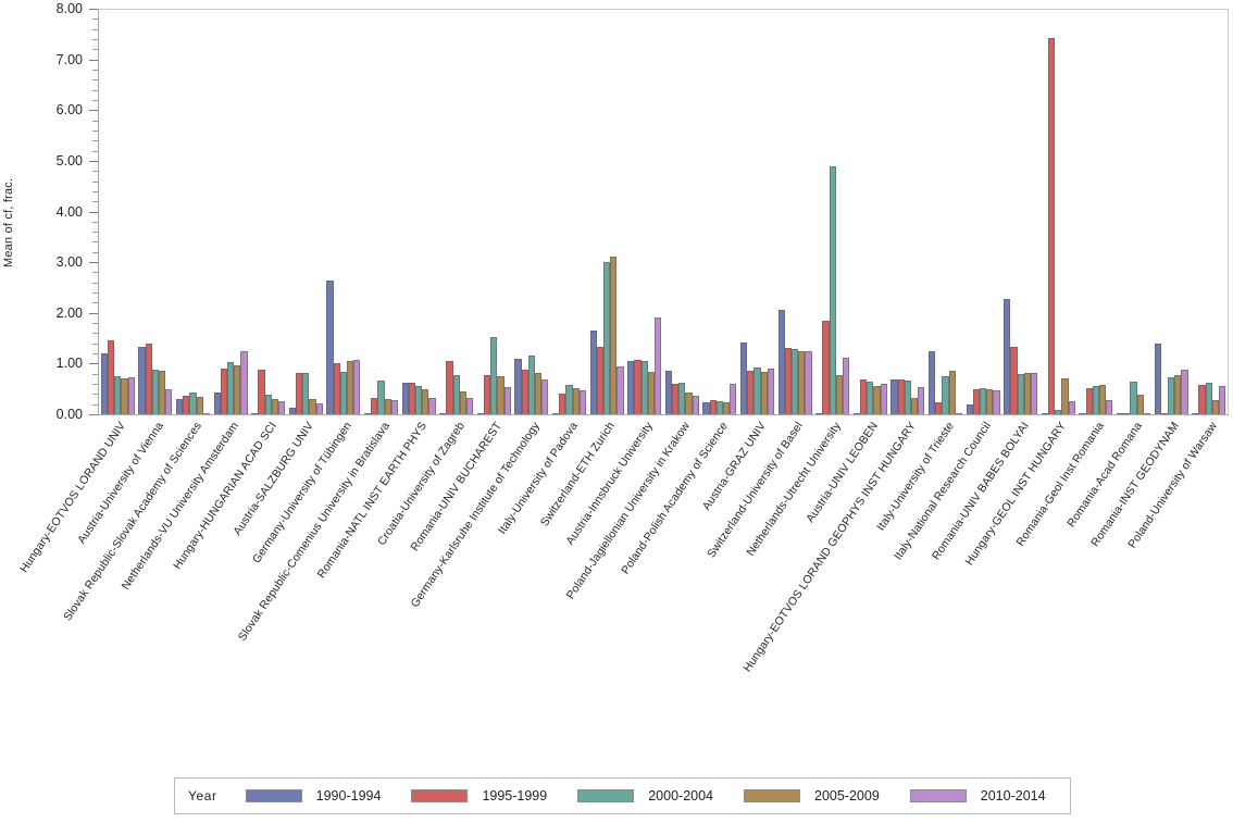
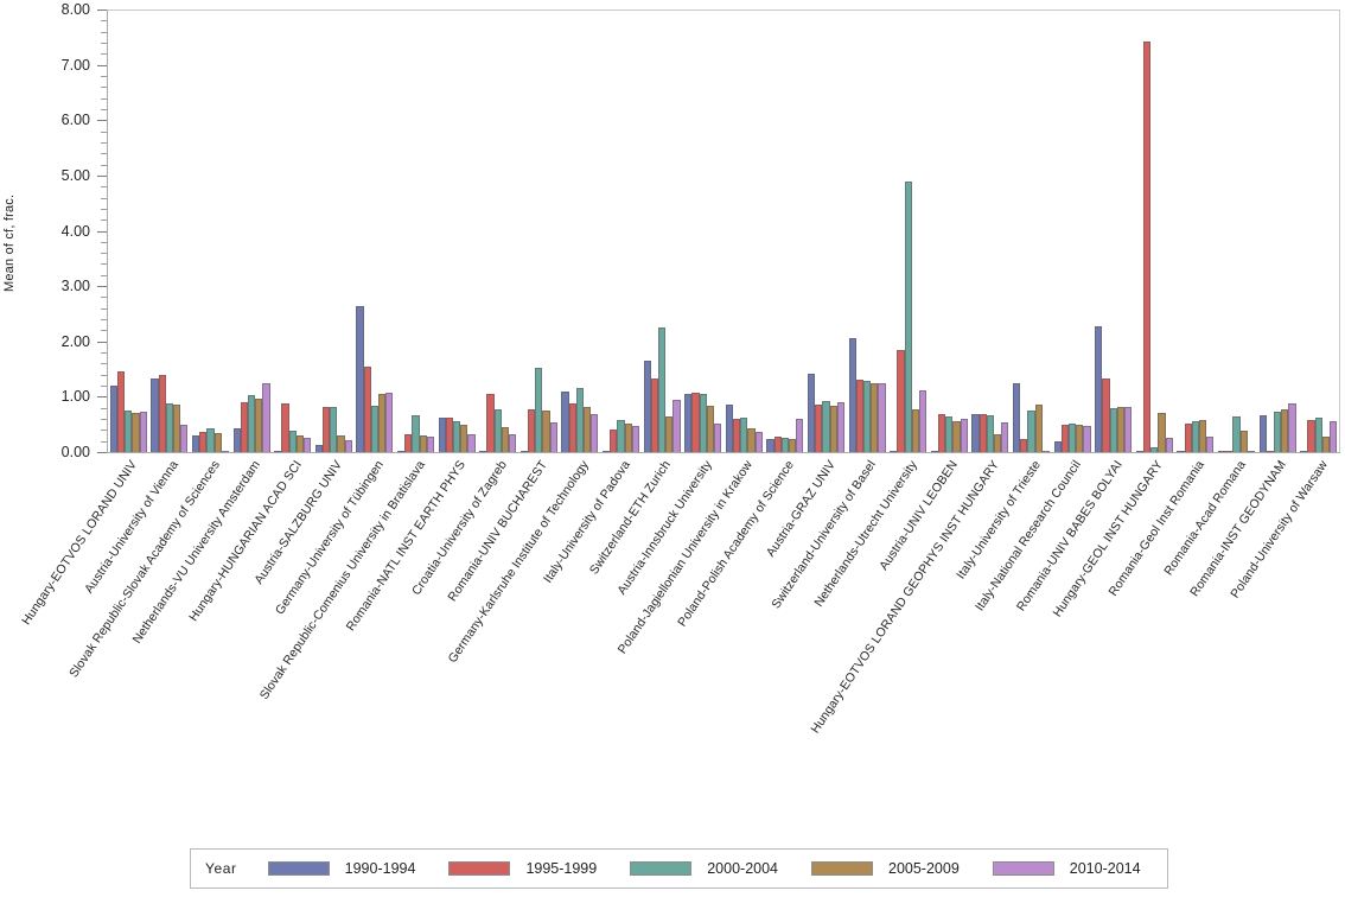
1995-1999/Germany-University of Tübingen: 1.0 -> 1.6
2000-2004/Switzerland-ETH Zurich: 3.0 -> 2.3
2005-2009/Switzerland-ETH Zurich: 3.1 -> 0.7
2010-2014/Austria-Innsbruck University: 1.9 -> 0.5
1990-1994/Romania-INST GEODYNAM: 1.4 -> 0.7
